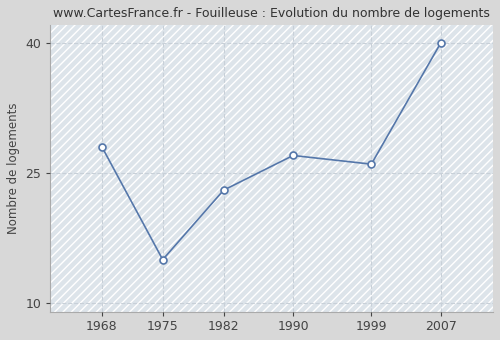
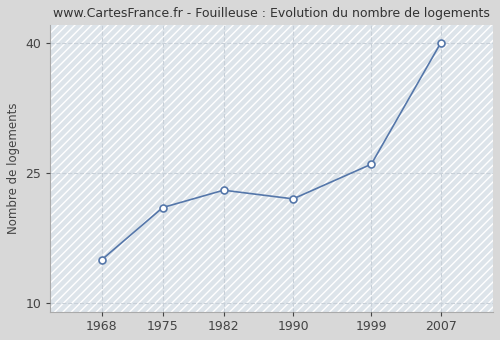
1968: 28 -> 15
1975: 15 -> 21
1990: 27 -> 22
